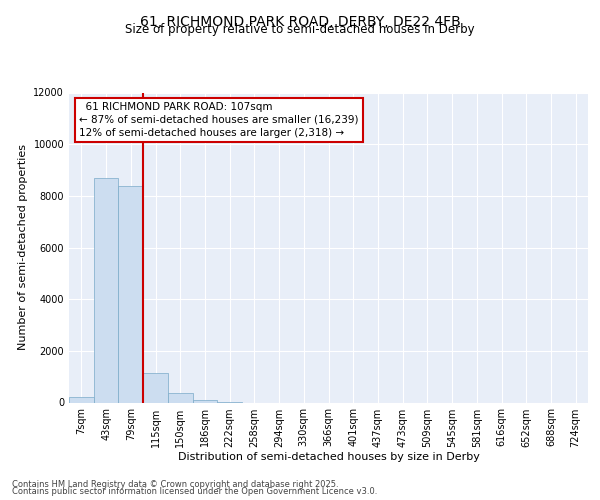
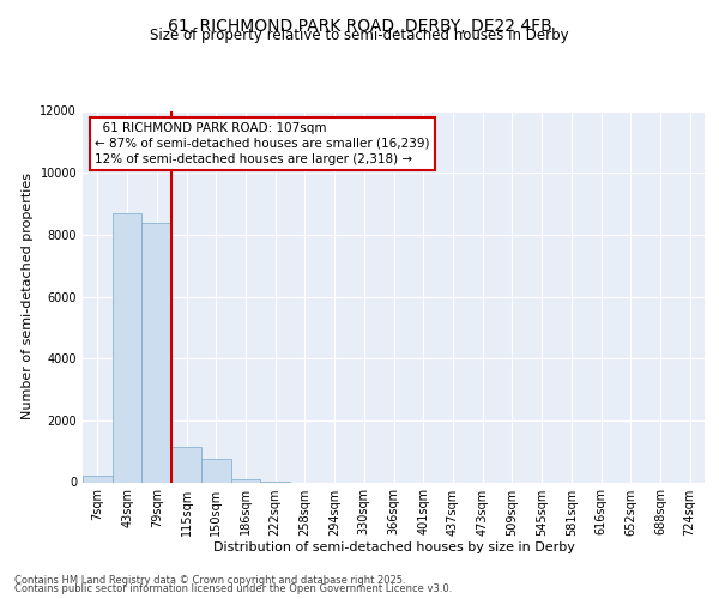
150sqm: 350 -> 750
